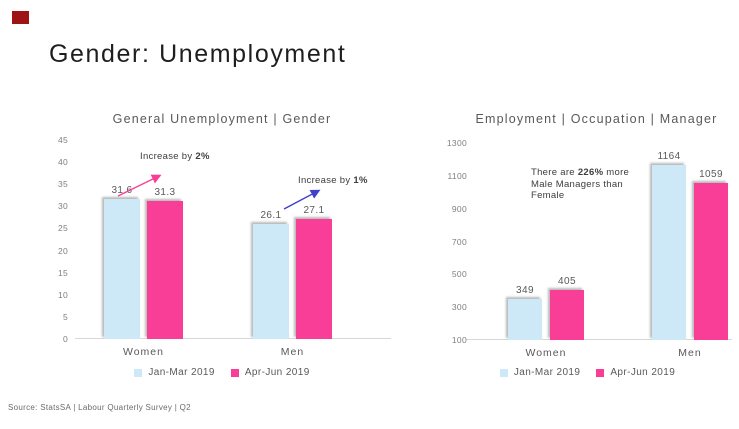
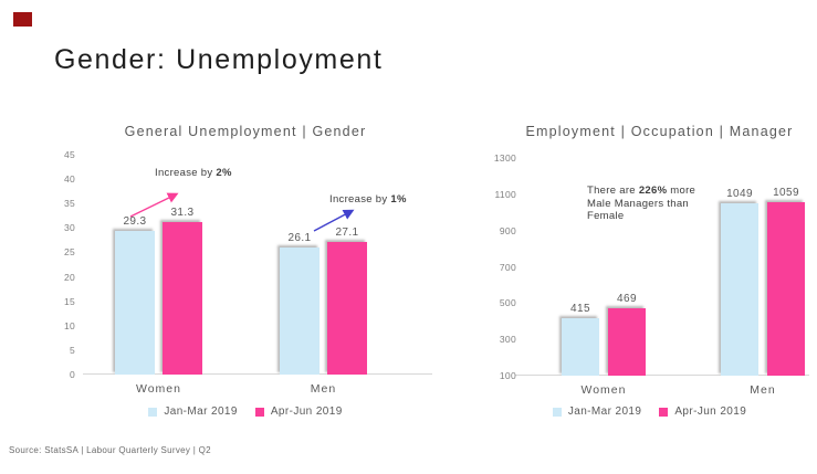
General Unemployment | Gender/Jan-Mar 2019/Women: 31.6 -> 29.3
Employment | Occupation | Manager/Jan-Mar 2019/Women: 349 -> 415
Employment | Occupation | Manager/Apr-Jun 2019/Women: 405 -> 469
Employment | Occupation | Manager/Jan-Mar 2019/Men: 1164 -> 1049
